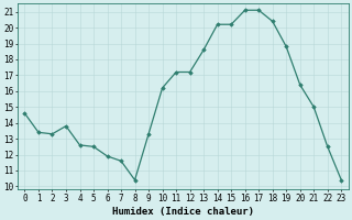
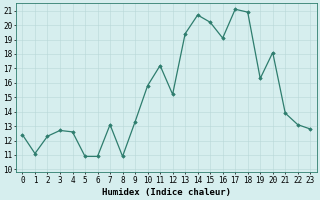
0: 14.6 -> 12.4
1: 13.4 -> 11.1
2: 13.3 -> 12.3
3: 13.8 -> 12.7
5: 12.5 -> 10.9
6: 11.9 -> 10.9
7: 11.6 -> 13.1
8: 10.4 -> 10.9
10: 16.2 -> 15.8
12: 17.2 -> 15.2
13: 18.6 -> 19.4
14: 20.2 -> 20.7
16: 21.1 -> 19.1
18: 20.4 -> 20.9
19: 18.8 -> 16.3
20: 16.4 -> 18.1
21: 15.0 -> 13.9
22: 12.5 -> 13.1
23: 10.4 -> 12.8
